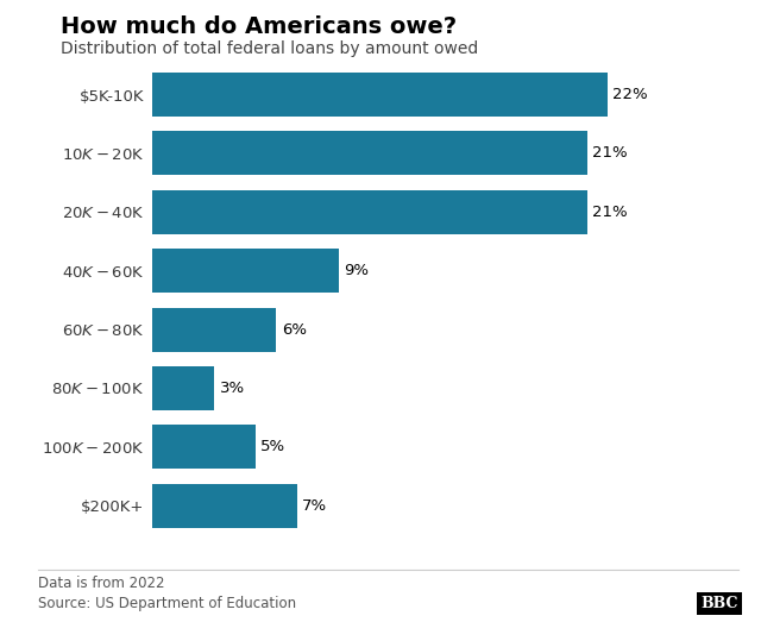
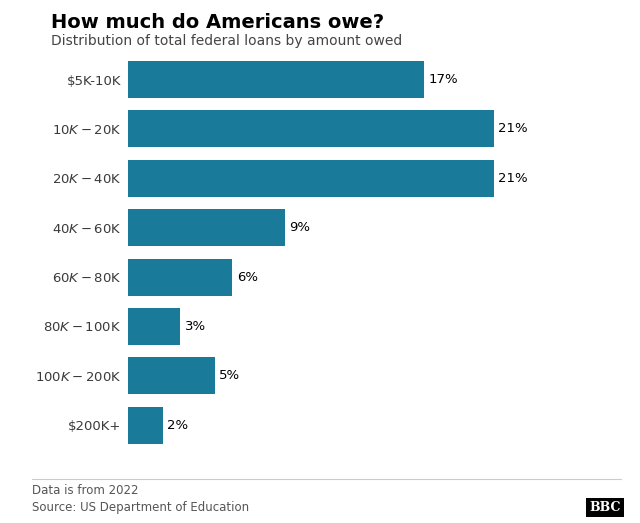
$5K-10K: 22% -> 17%
$200K+: 7% -> 2%
